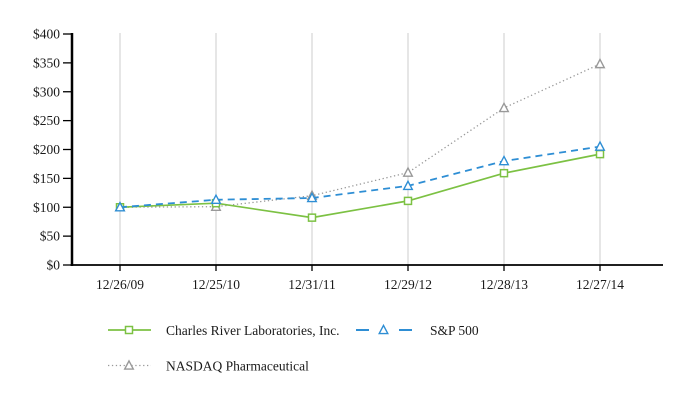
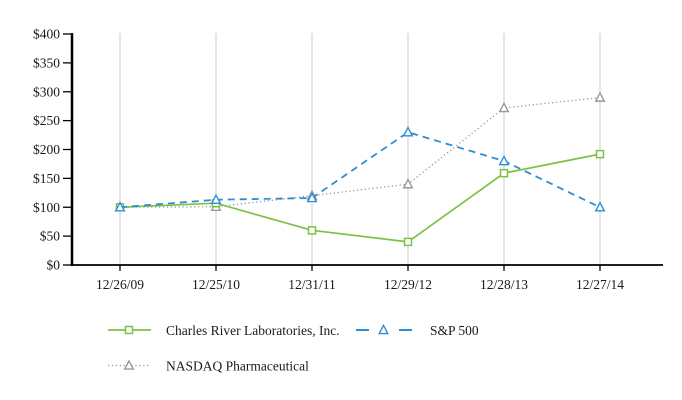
Charles River Laboratories, Inc./12/31/11: $80 -> $60
Charles River Laboratories, Inc./12/29/12: $110 -> $40
S&P 500/12/29/12: $140 -> $230
NASDAQ Pharmaceutical/12/29/12: $160 -> $140
S&P 500/12/27/14: $200 -> $100
NASDAQ Pharmaceutical/12/27/14: $350 -> $290
